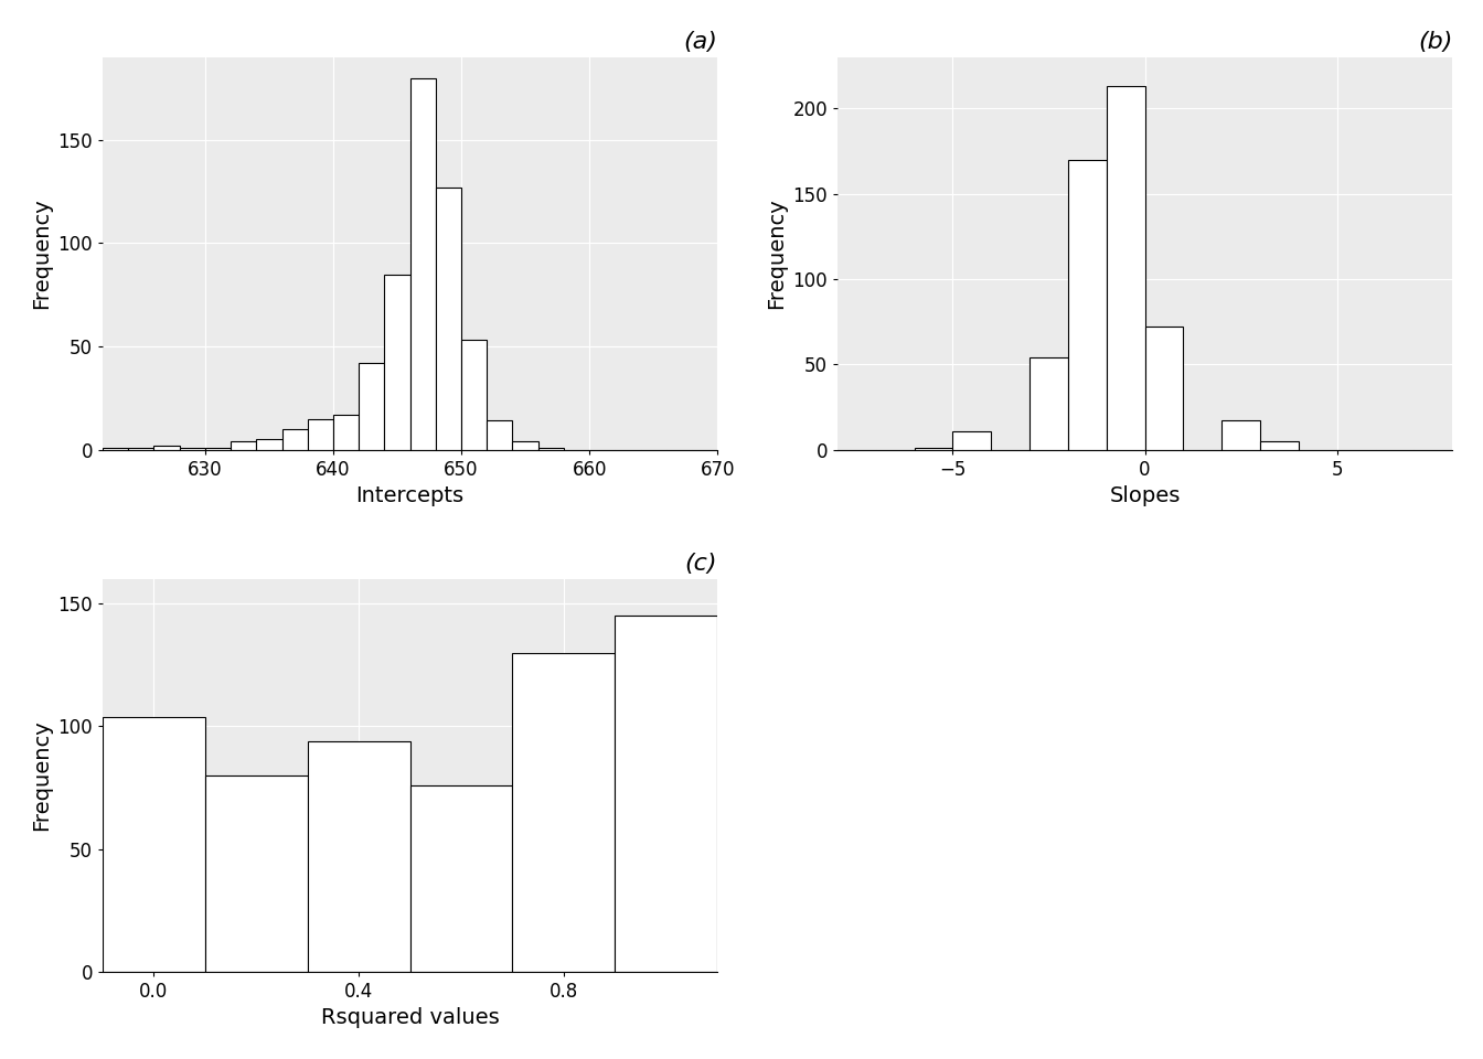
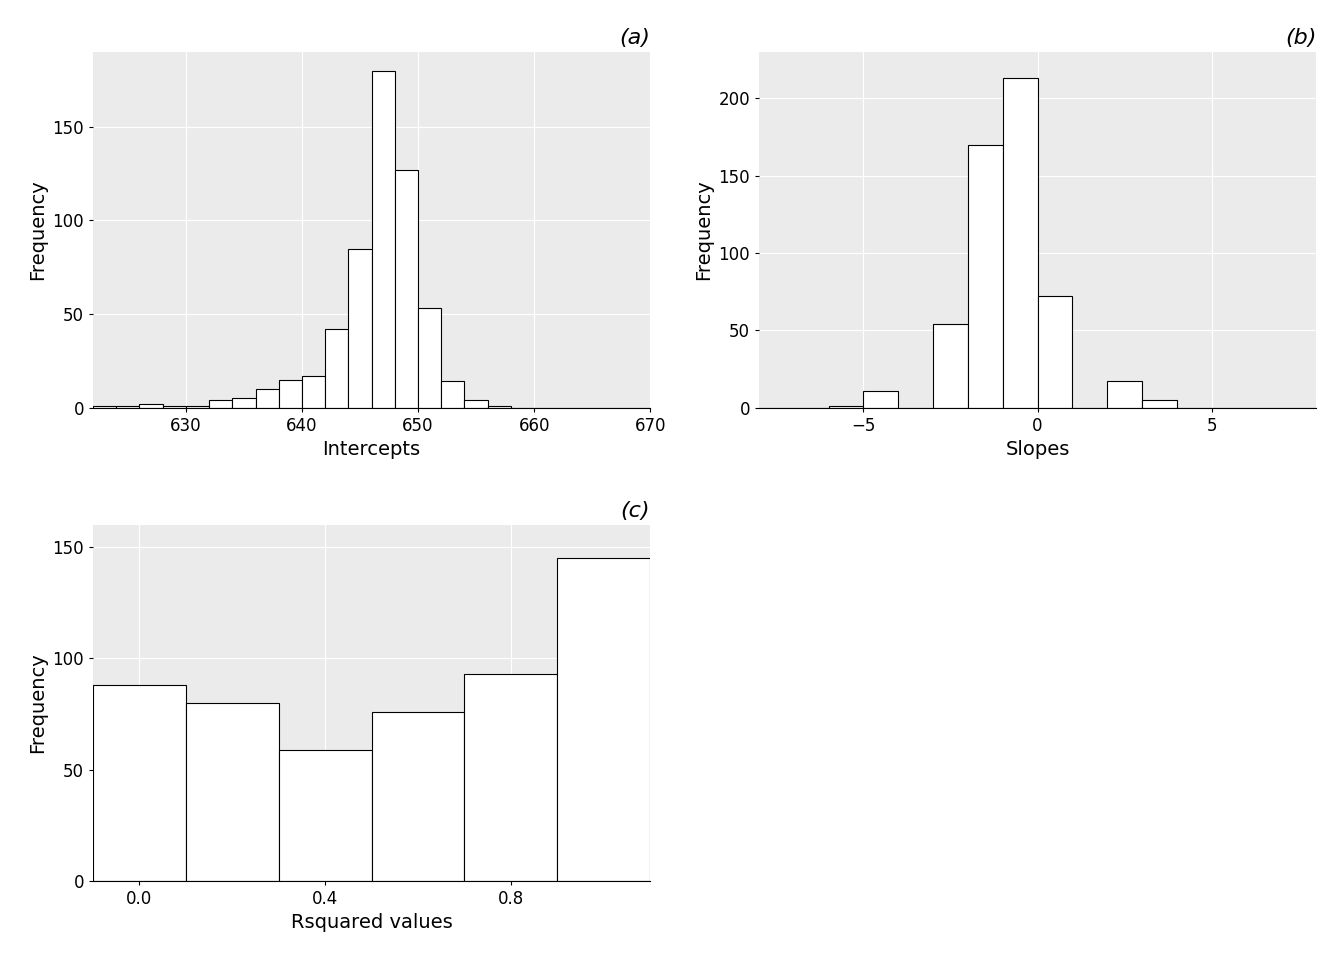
(c)/0.0: 104 -> 88
(c)/0.4: 94 -> 59
(c)/0.8: 130 -> 93
